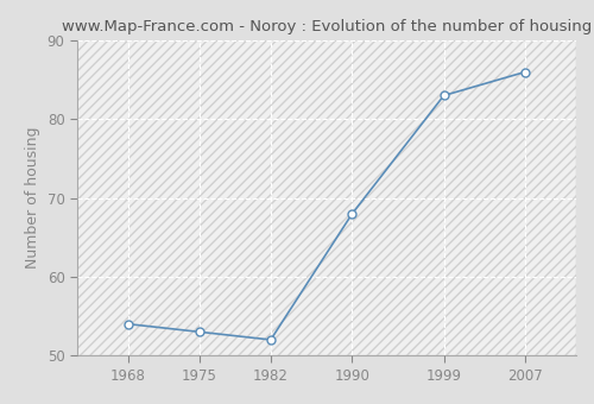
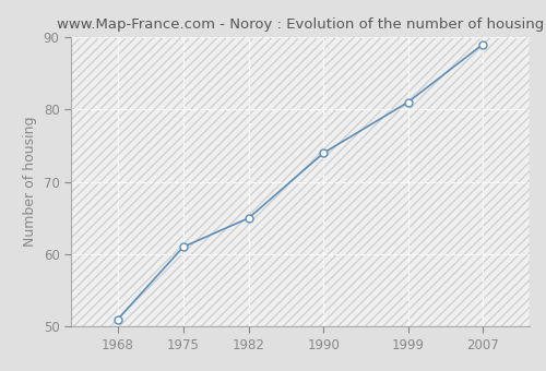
1968: 54 -> 51
1975: 53 -> 61
1982: 52 -> 65
1990: 68 -> 74
1999: 83 -> 81
2007: 86 -> 89
